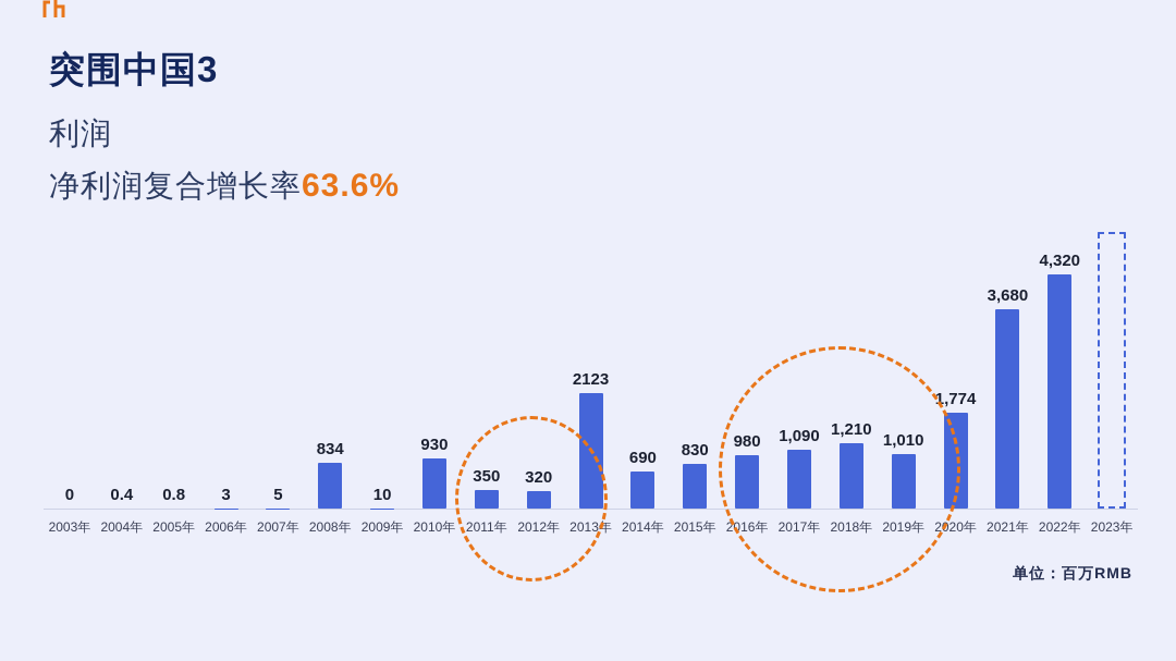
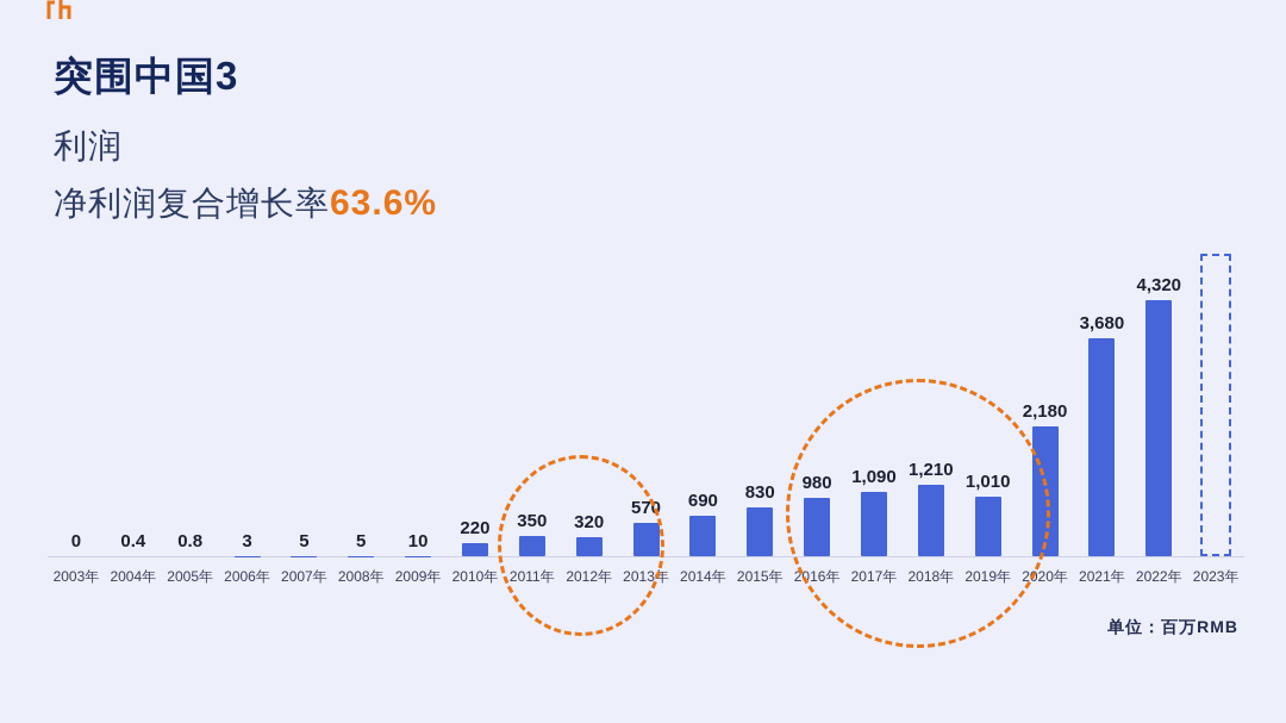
2008年: 834 -> 5
2010年: 930 -> 220
2013年: 2123 -> 570
2020年: 1,774 -> 2,180
